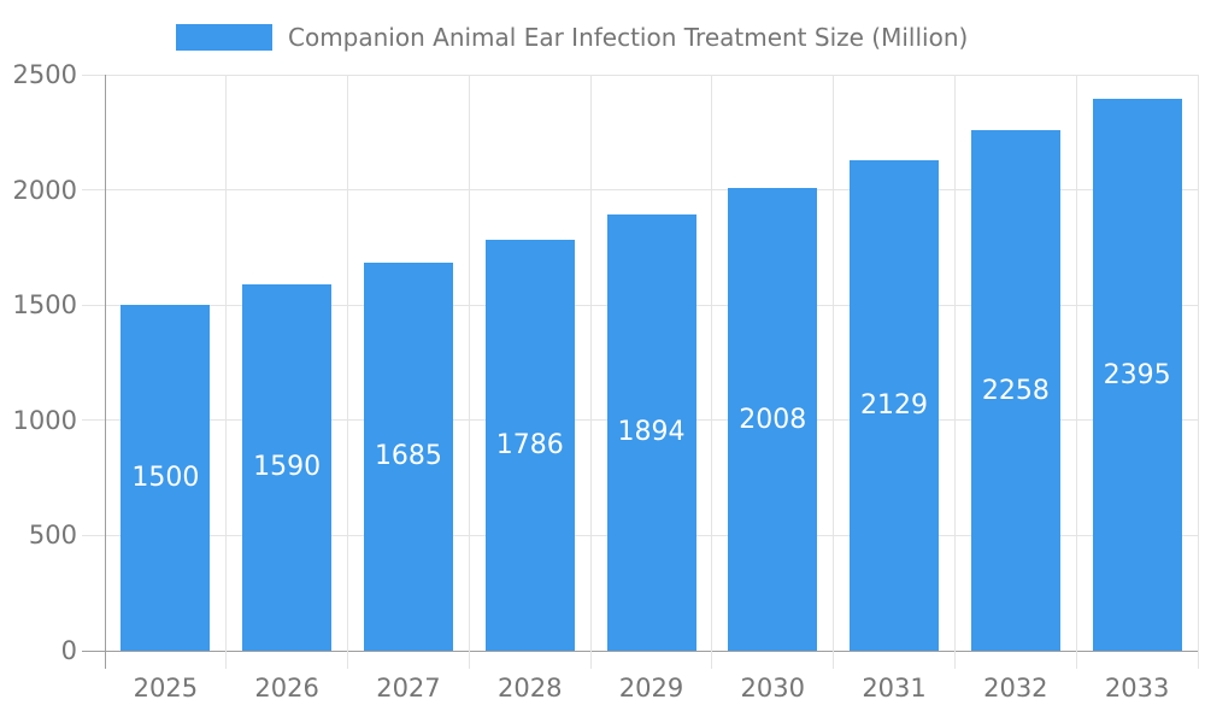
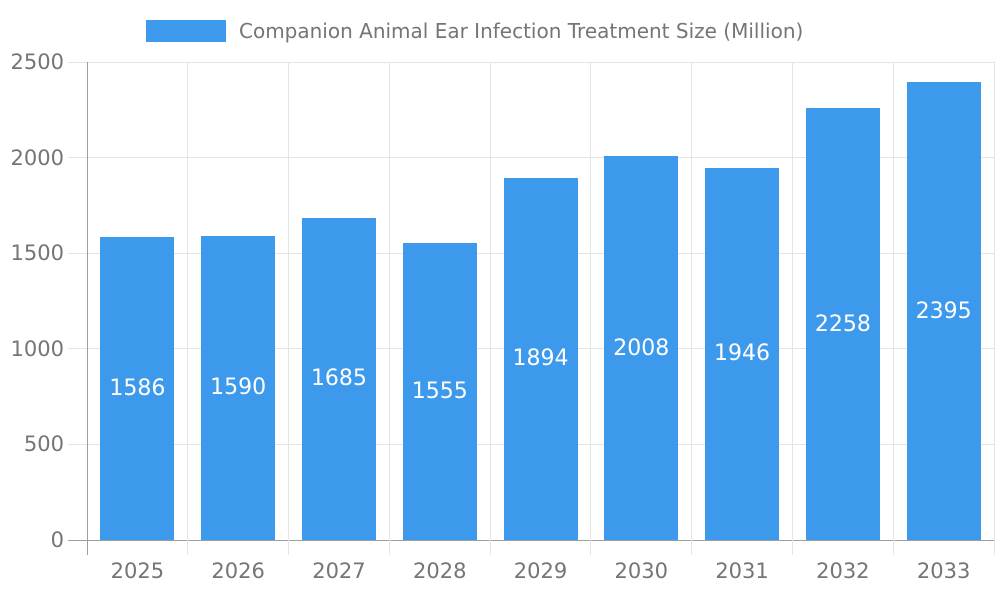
2025: 1500 -> 1586
2028: 1786 -> 1555
2031: 2129 -> 1946
